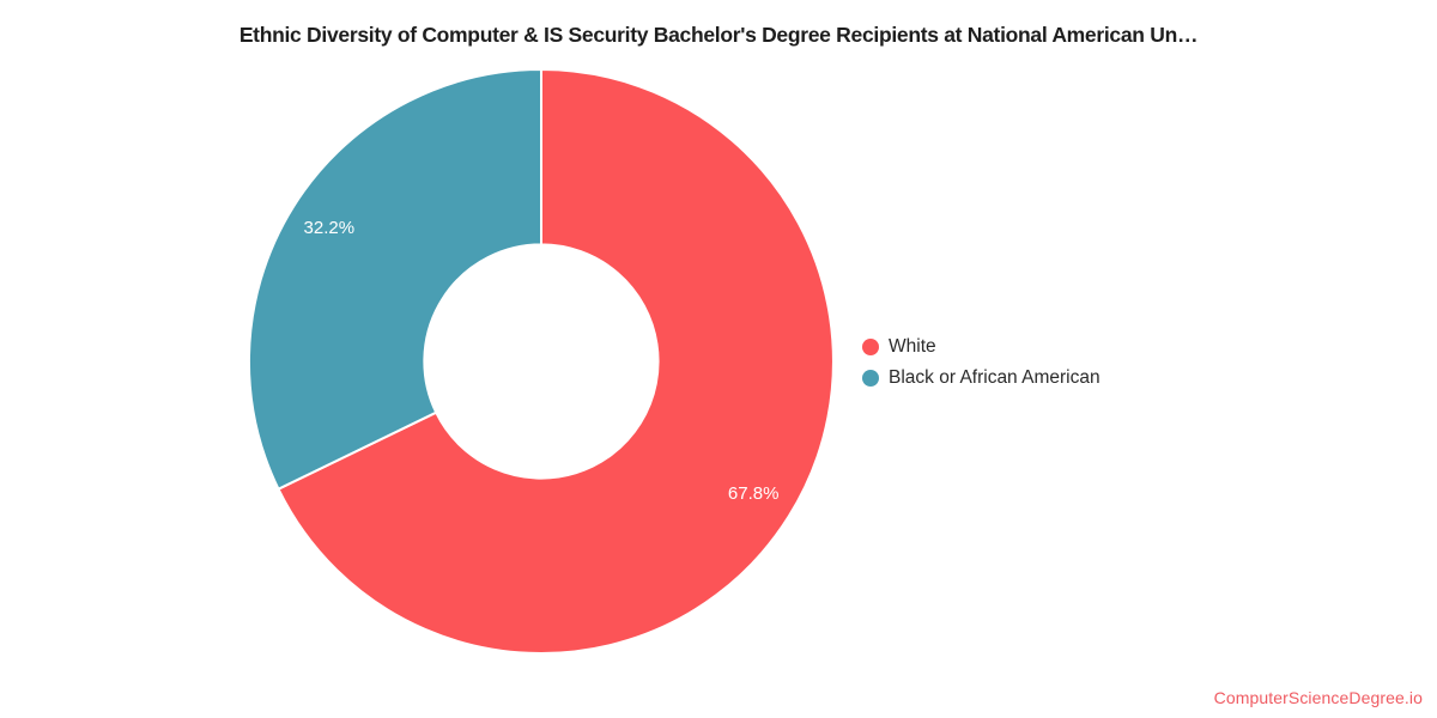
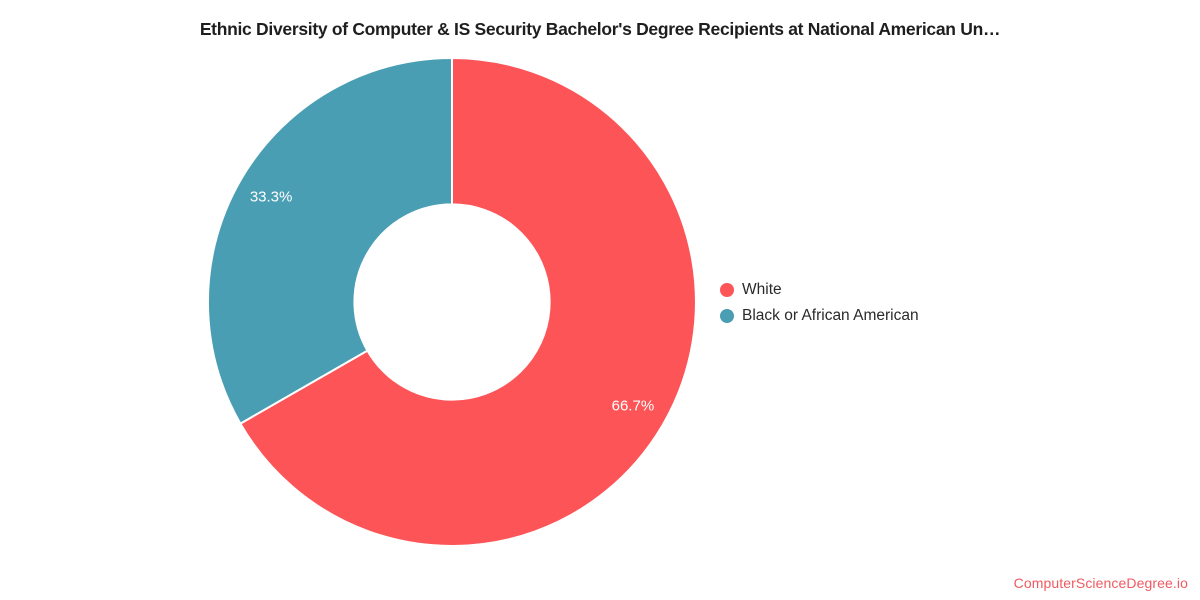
White: 67.8% -> 66.7%
Black or African American: 32.2% -> 33.3%
